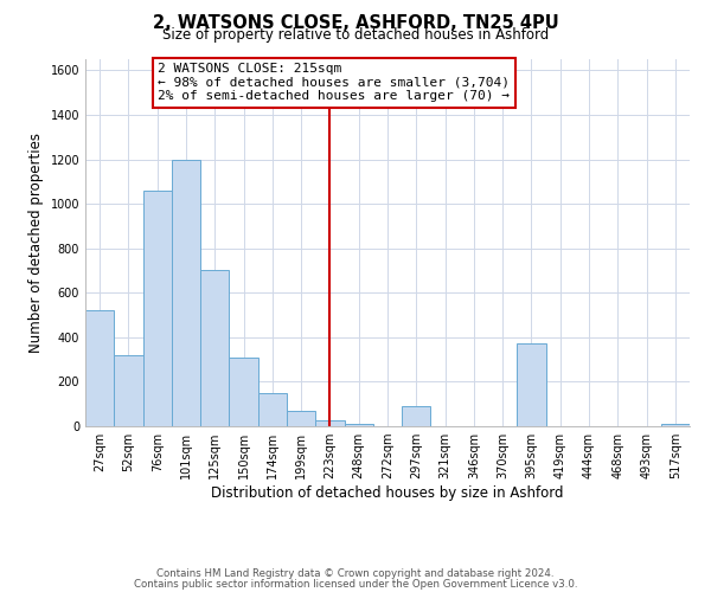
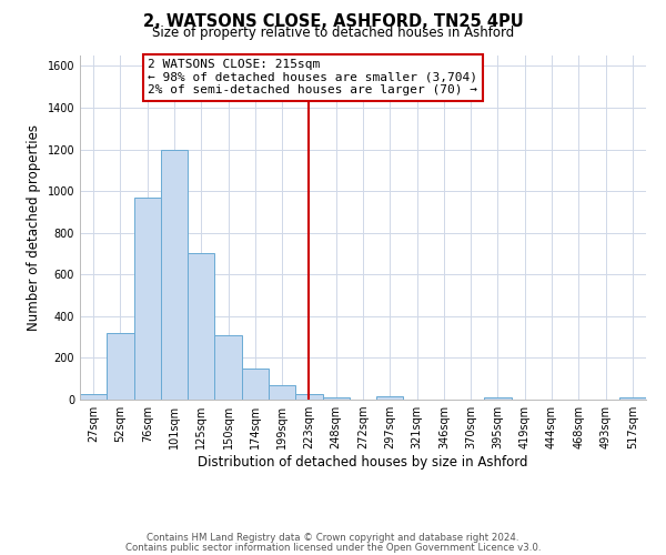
27sqm: 520 -> 20
76sqm: 1060 -> 970
297sqm: 90 -> 20
395sqm: 370 -> 10
